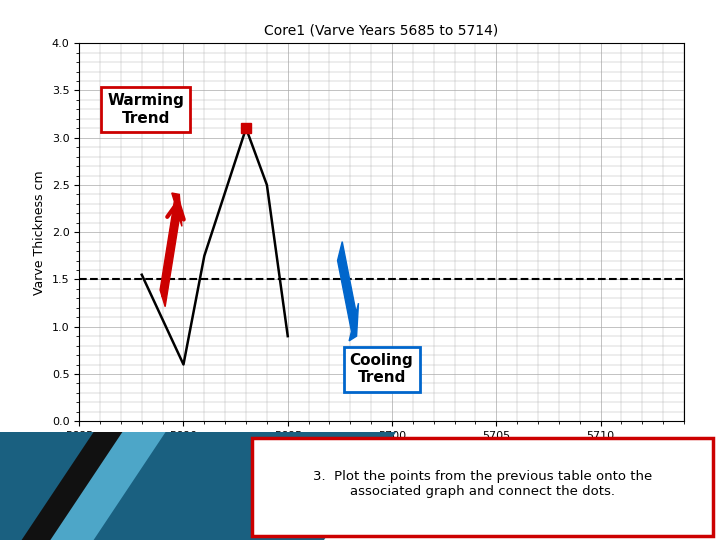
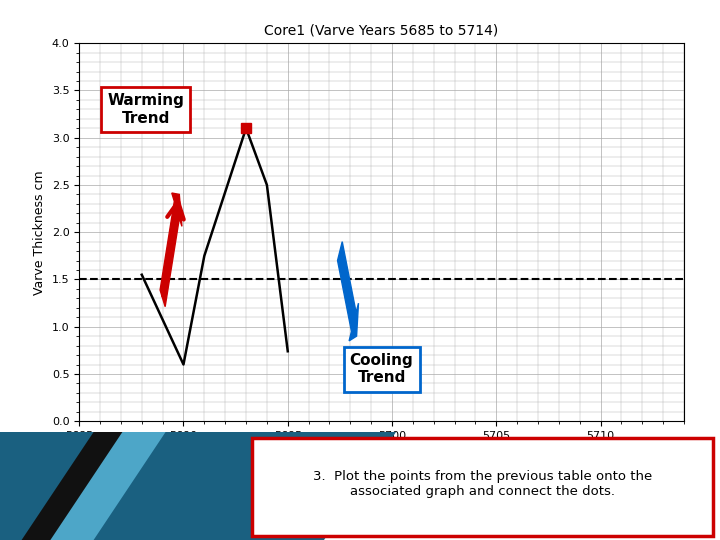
5695: 0.90 -> 0.74
